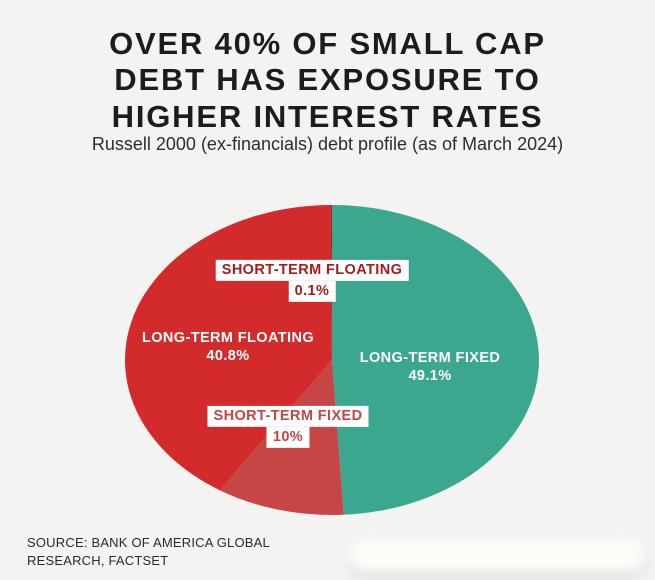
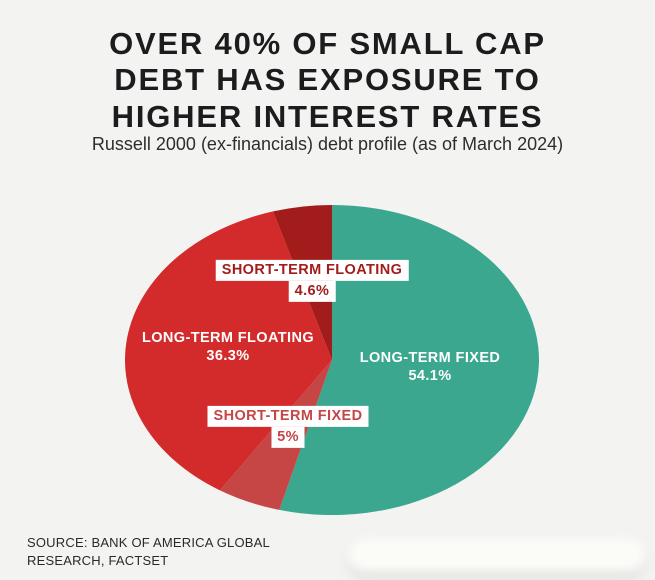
LONG-TERM FIXED: 49.1% -> 54.1%
SHORT-TERM FIXED: 10% -> 5%
LONG-TERM FLOATING: 40.8% -> 36.3%
SHORT-TERM FLOATING: 0.1% -> 4.6%
